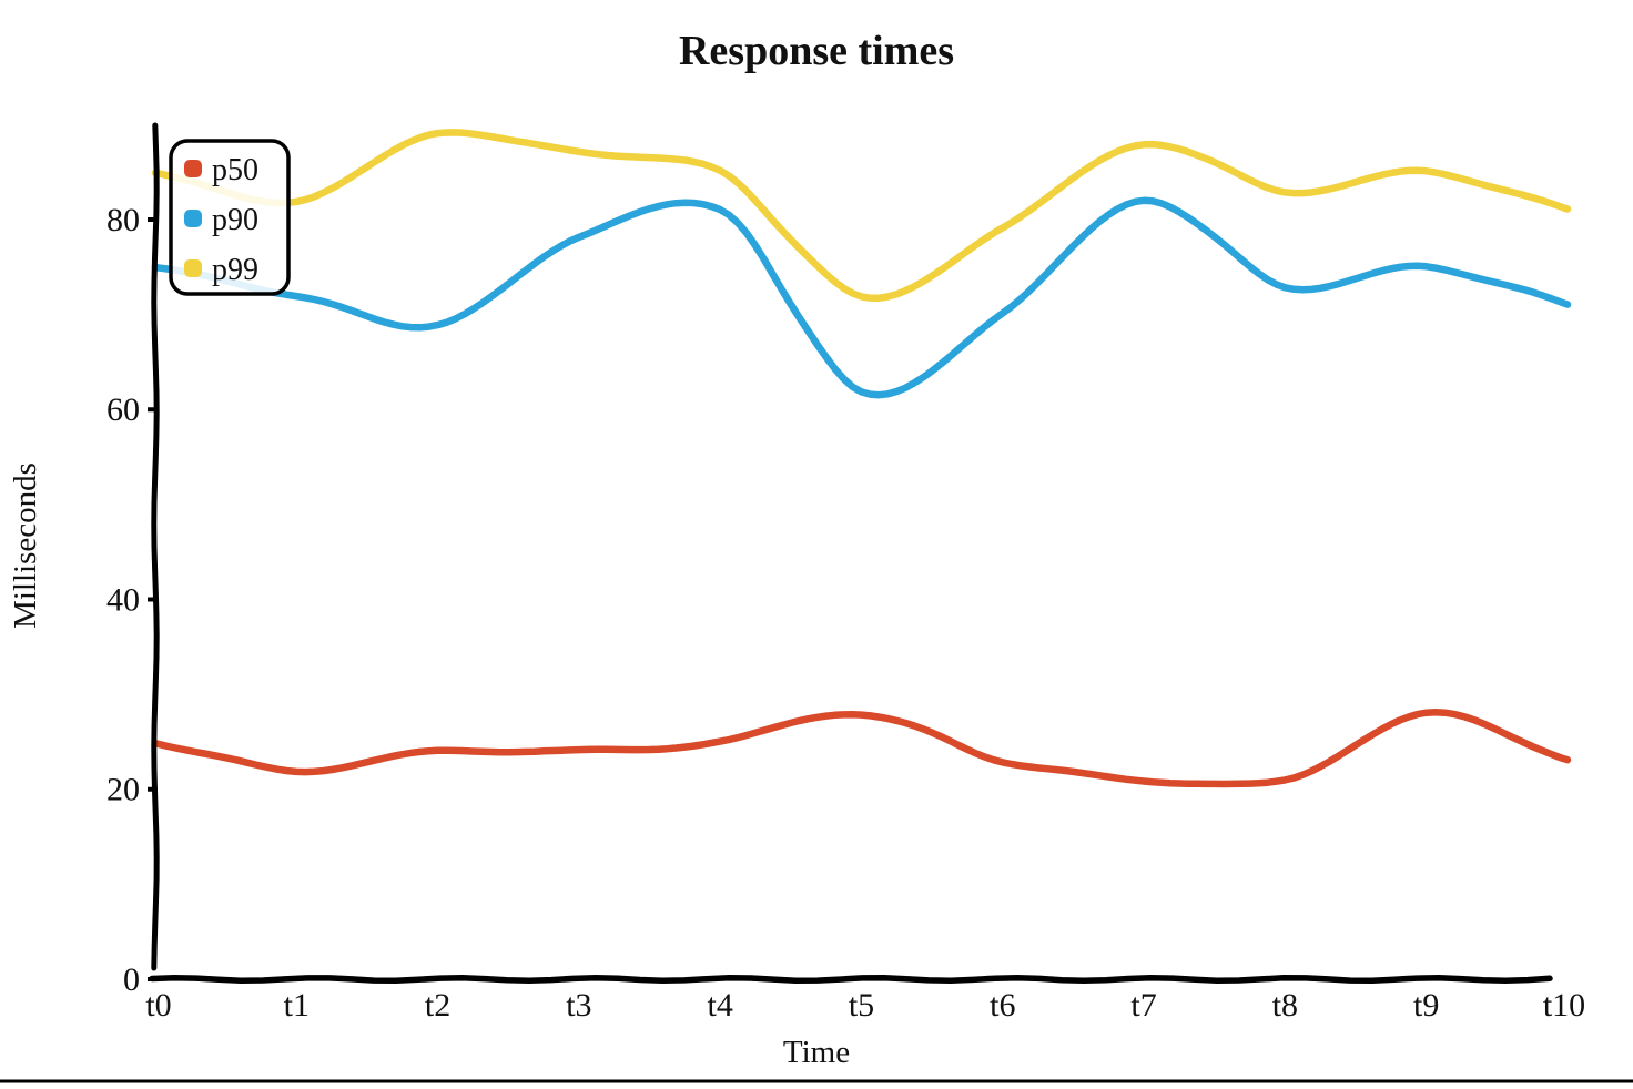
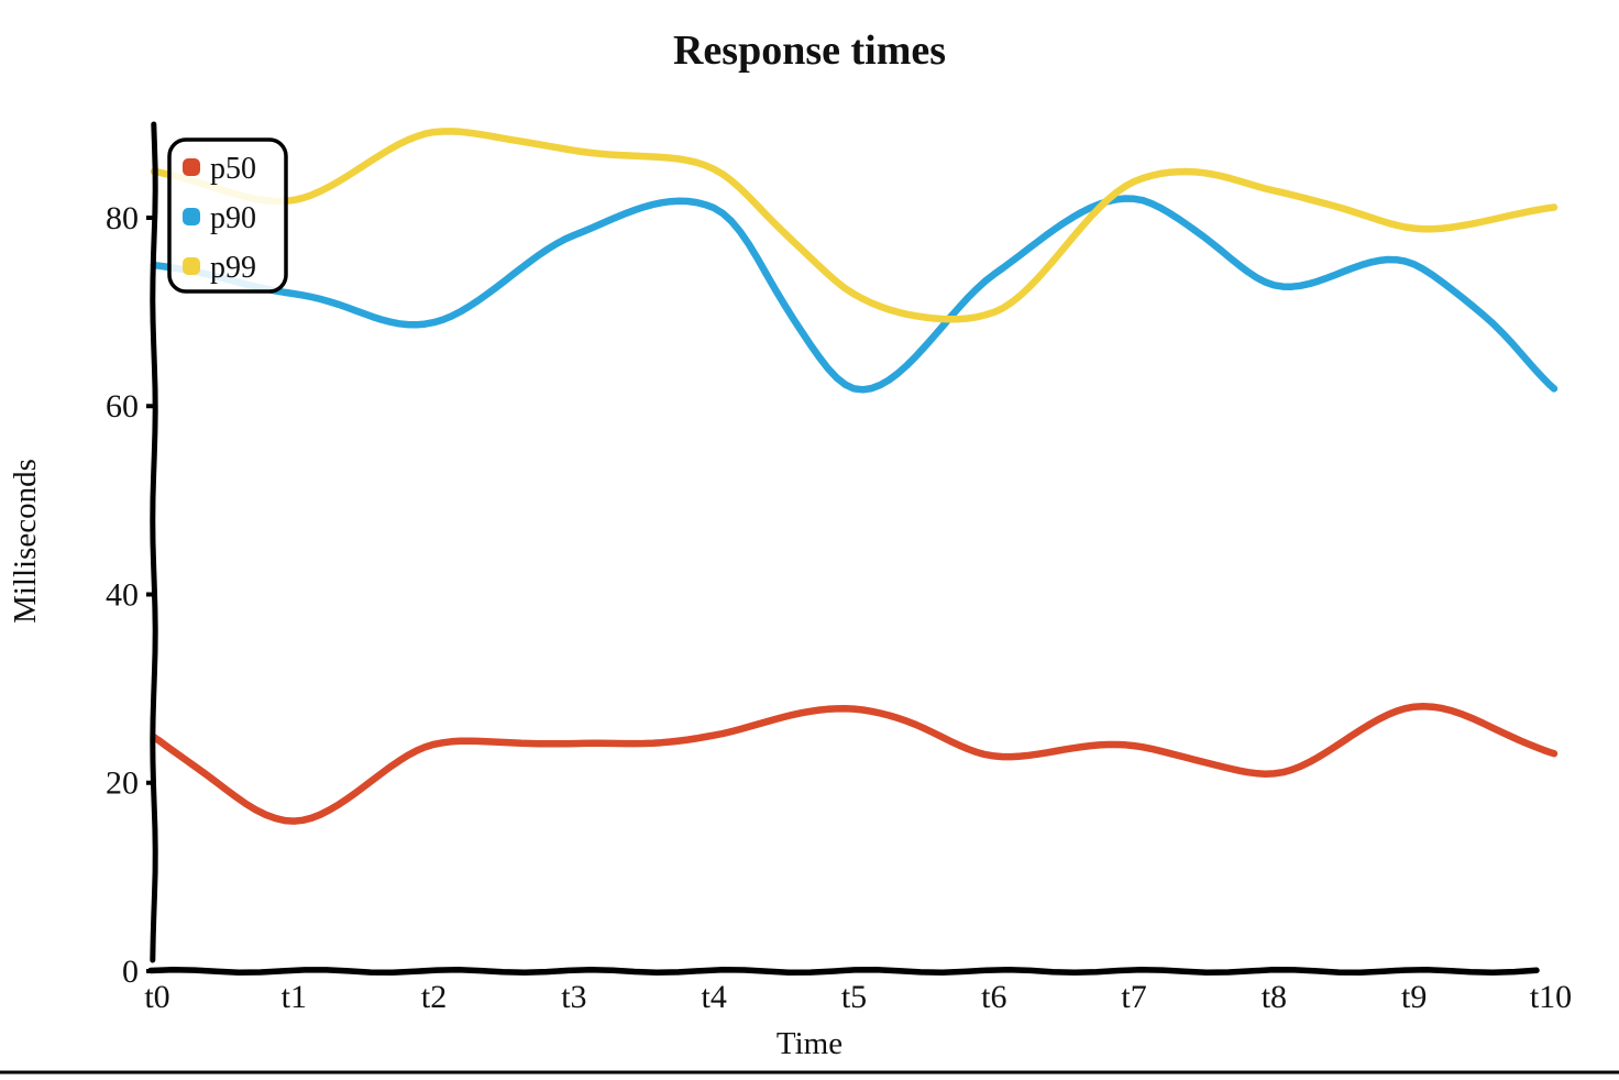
p50/t1: 22 -> 16
p90/t6: 70 -> 74
p99/t6: 79 -> 70
p50/t7: 21 -> 24
p99/t7: 88 -> 84
p99/t9: 85 -> 79
p90/t10: 71 -> 62
